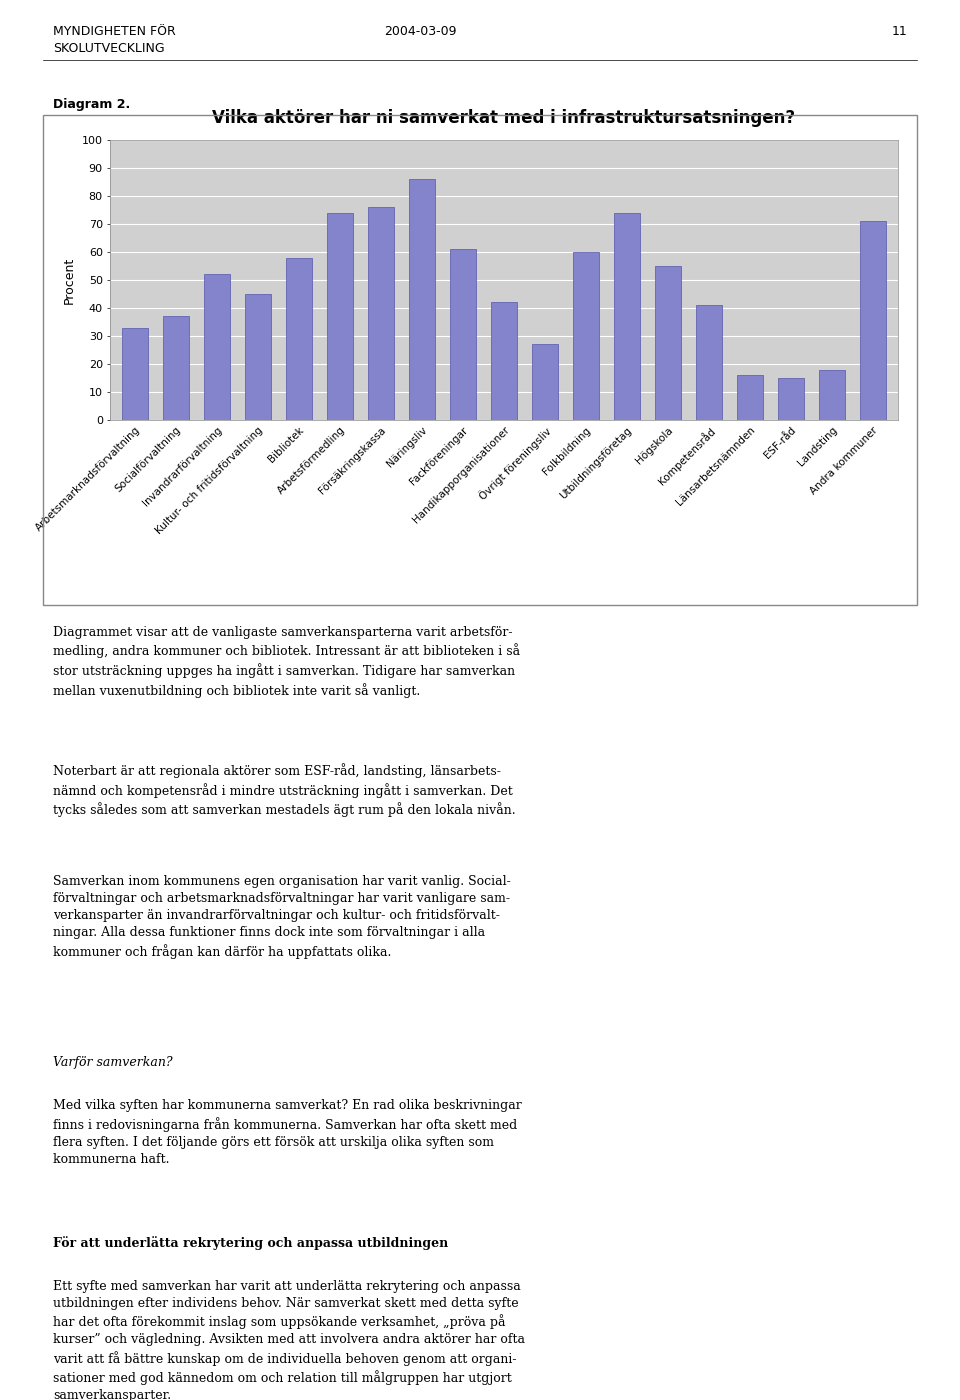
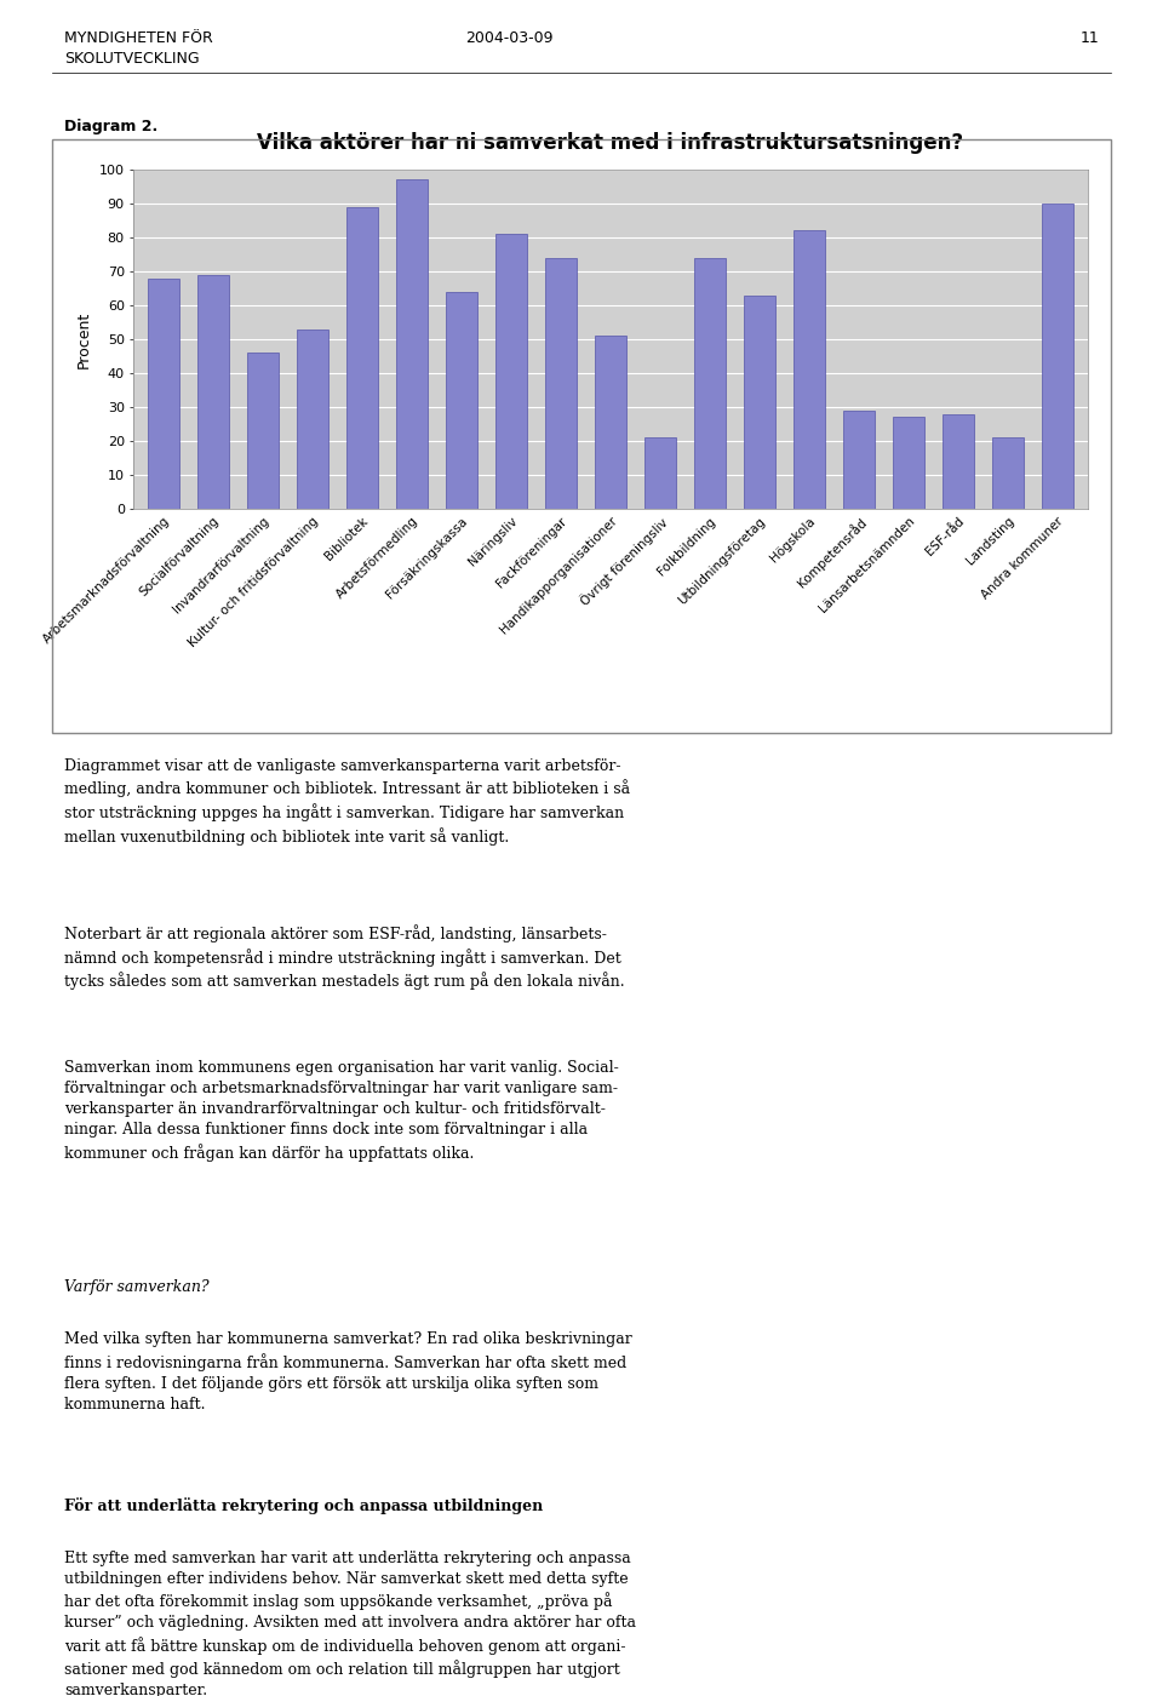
Arbetsmarknadsförvaltning: 33 -> 68
Socialförvaltning: 37 -> 69
Invandrarförvaltning: 52 -> 46
Kultur- och fritidsförvaltning: 45 -> 53
Bibliotek: 58 -> 89
Arbetsförmedling: 74 -> 97
Försäkringskassa: 76 -> 64
Näringsliv: 86 -> 81
Fackföreningar: 61 -> 74
Handikapporganisationer: 42 -> 51
Övrigt föreningsliv: 27 -> 21
Folkbildning: 60 -> 74
Utbildningsföretag: 74 -> 63
Högskola: 55 -> 82
Kompetensråd: 41 -> 29
Länsarbetsnämnden: 16 -> 27
ESF-råd: 15 -> 28
Landsting: 18 -> 21
Andra kommuner: 71 -> 90
